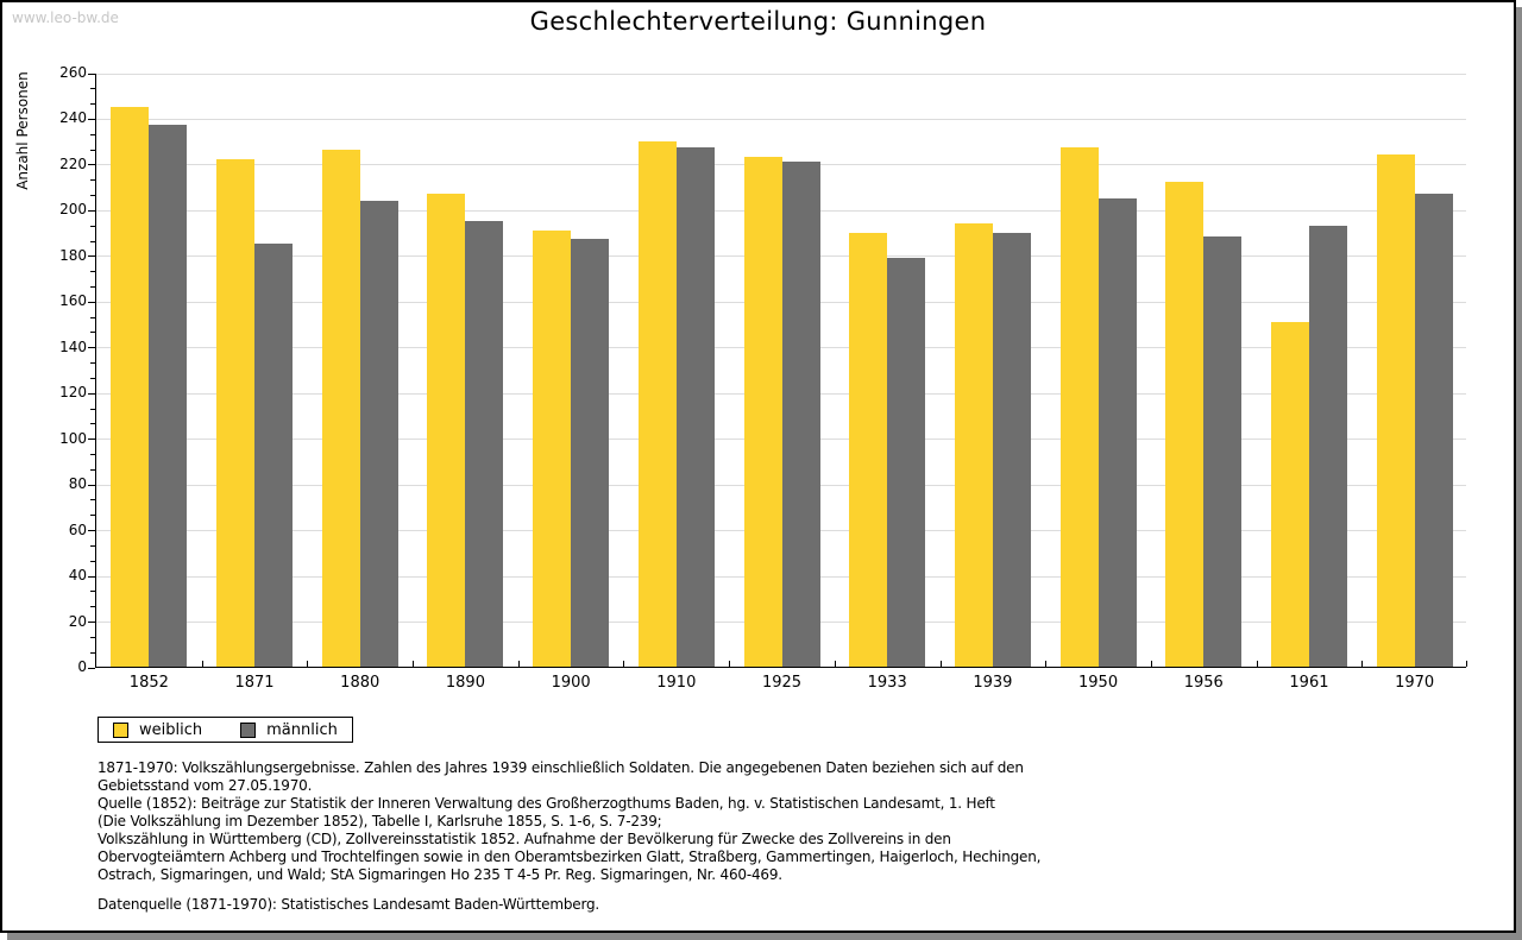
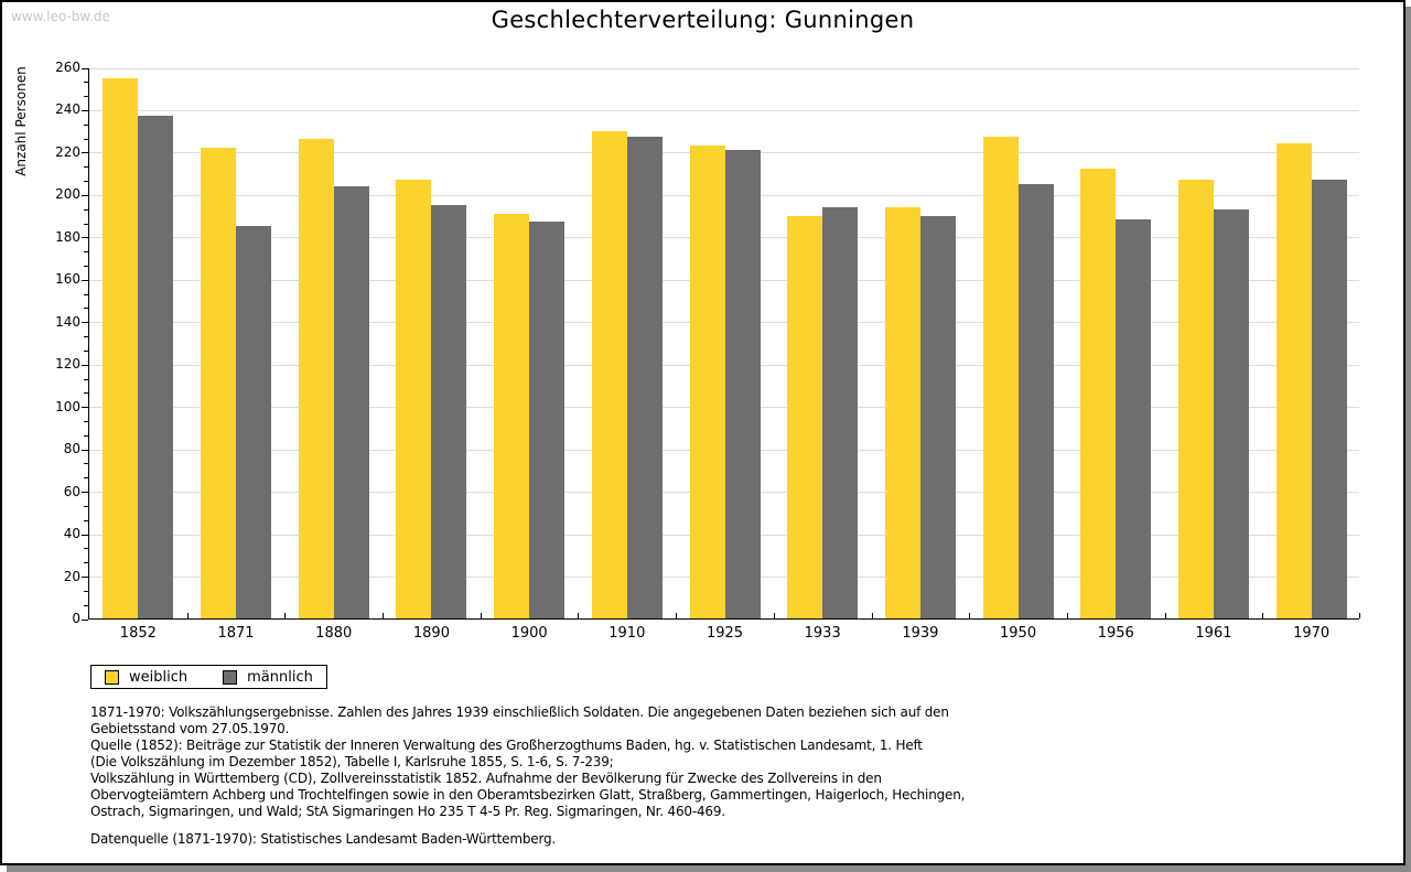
weiblich/1852: 245 -> 255
männlich/1933: 179 -> 194
weiblich/1961: 151 -> 207
